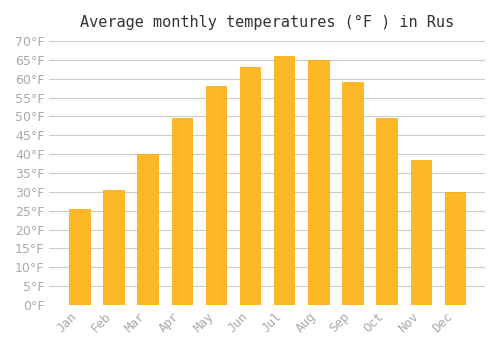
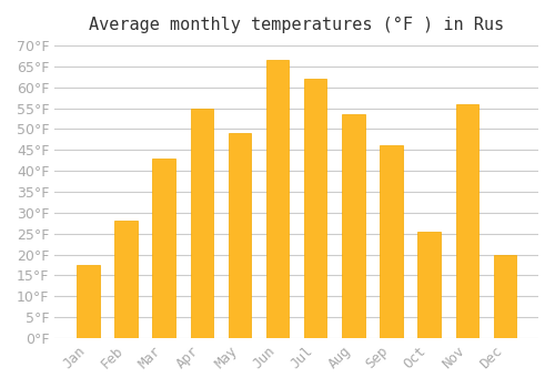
Jan: 25.5°F -> 17.5°F
Feb: 30.5°F -> 28.0°F
Mar: 40.0°F -> 43.0°F
Apr: 49.5°F -> 55.0°F
May: 58.0°F -> 49.0°F
Jun: 63.0°F -> 66.5°F
Jul: 66.0°F -> 62.0°F
Aug: 65.0°F -> 53.5°F
Sep: 59.0°F -> 46.0°F
Oct: 49.5°F -> 25.5°F
Nov: 38.5°F -> 56.0°F
Dec: 30.0°F -> 20.0°F
